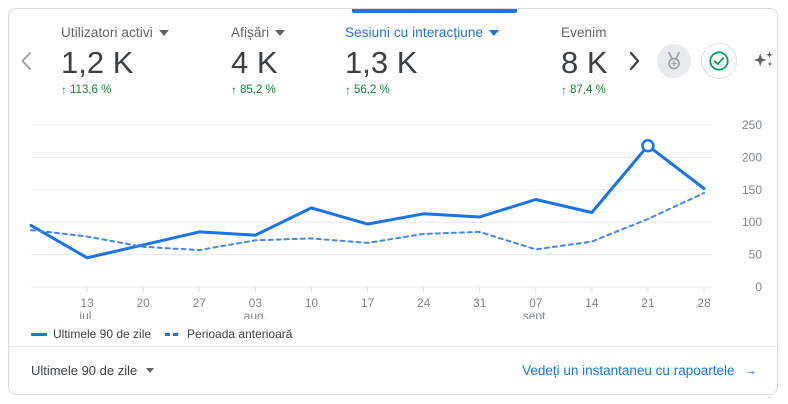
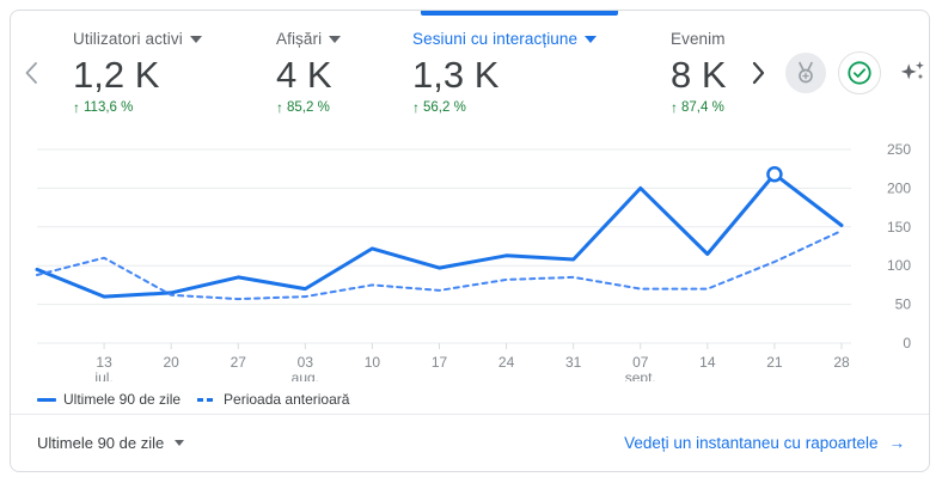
Ultimele 90 de zile/13 iul.: 40 -> 60
Perioada anterioară/13 iul.: 80 -> 110
Ultimele 90 de zile/03 aug.: 80 -> 70
Perioada anterioară/03 aug.: 70 -> 60
Ultimele 90 de zile/07 sept.: 140 -> 200
Perioada anterioară/07 sept.: 60 -> 70
